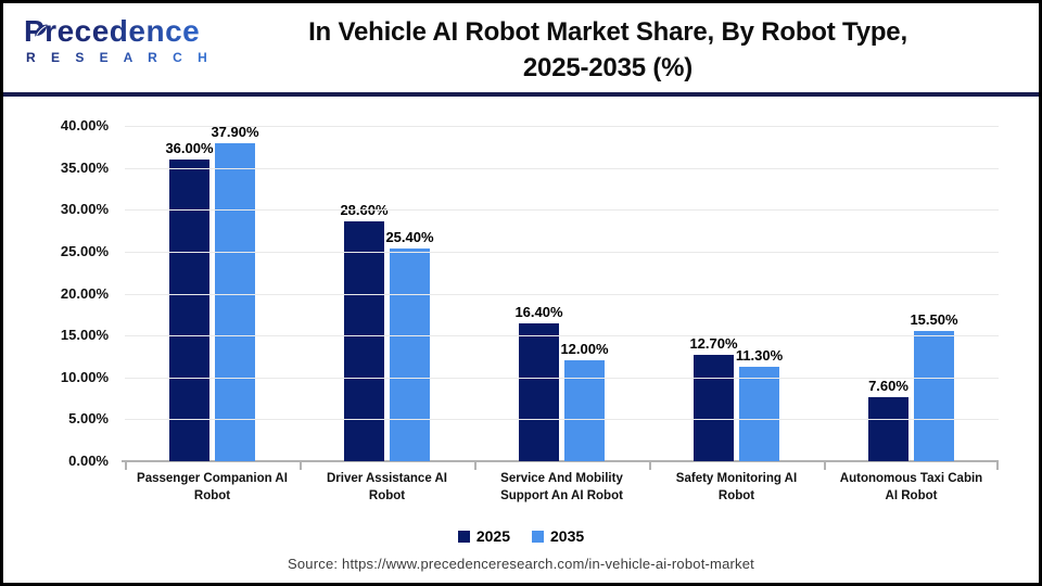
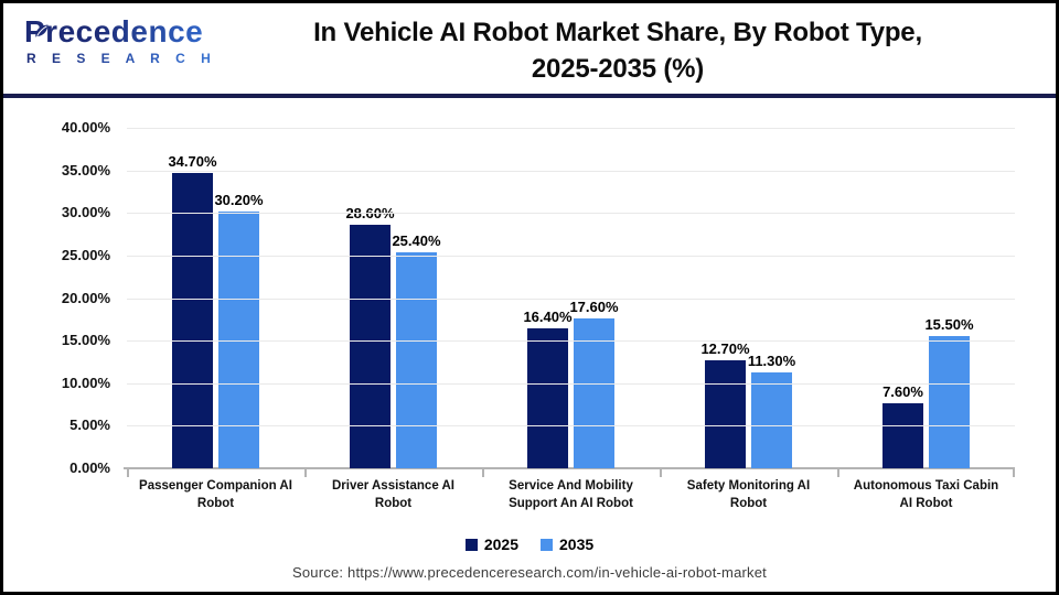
2025/Passenger Companion AI Robot: 36.00% -> 34.70%
2035/Passenger Companion AI Robot: 37.90% -> 30.20%
2035/Service And Mobility Support An AI Robot: 12.00% -> 17.60%
